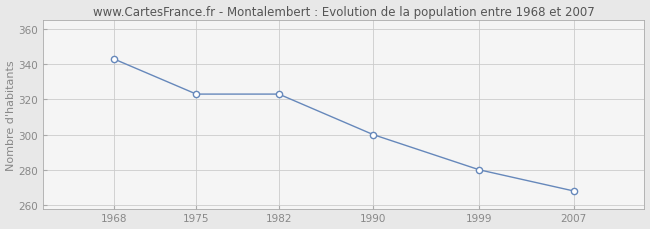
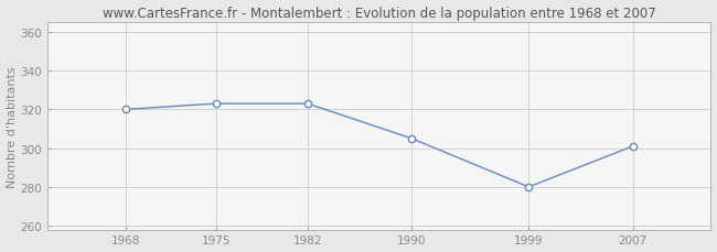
1968: 343 -> 320
1990: 300 -> 305
2007: 268 -> 301
